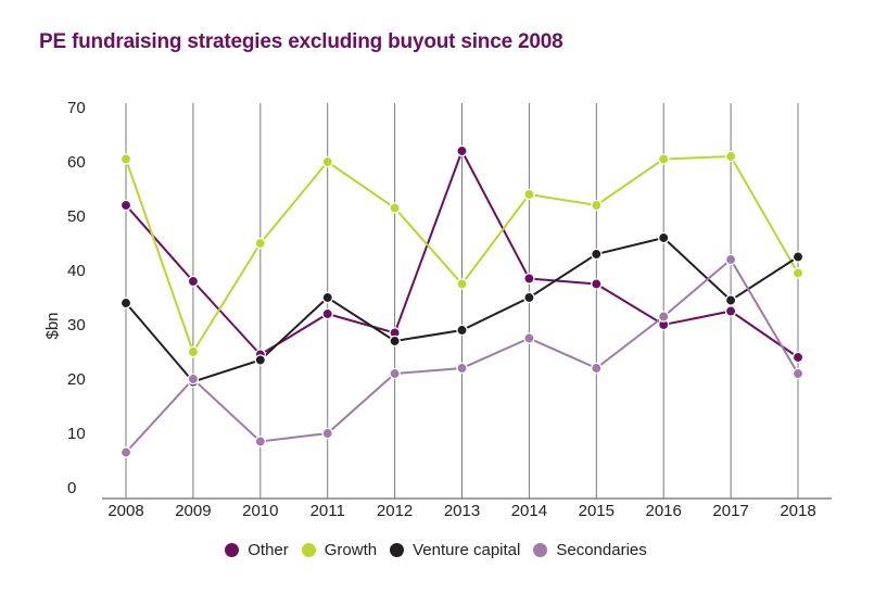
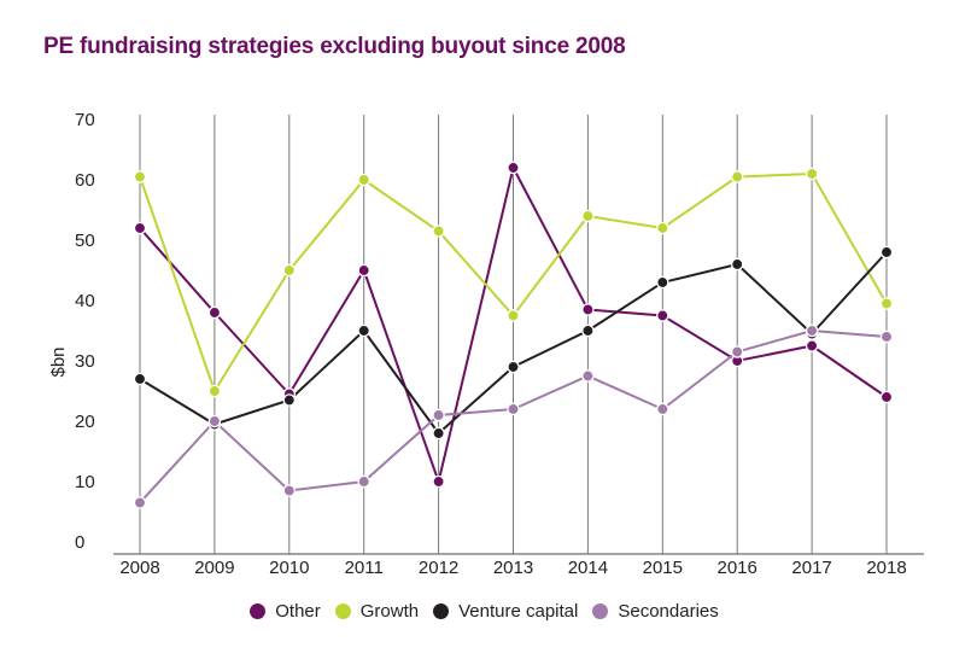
Venture capital/2008: 34 -> 27
Other/2011: 32 -> 45
Other/2012: 28 -> 10
Venture capital/2012: 27 -> 18
Secondaries/2017: 42 -> 35
Venture capital/2018: 42 -> 48
Secondaries/2018: 21 -> 34
